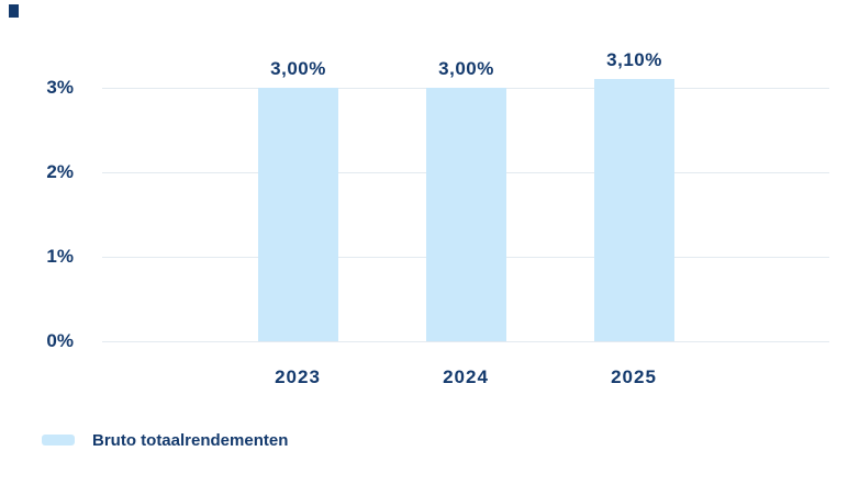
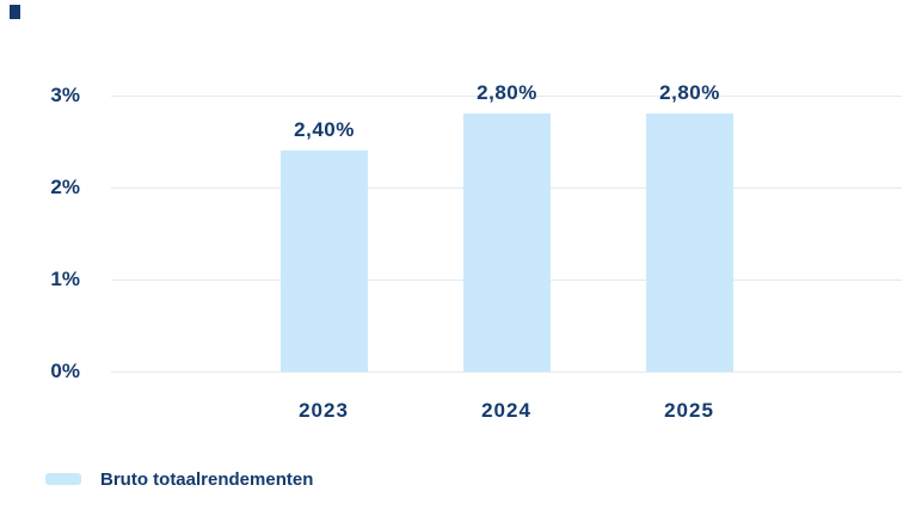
2023: 3,00% -> 2,40%
2024: 3,00% -> 2,80%
2025: 3,10% -> 2,80%
